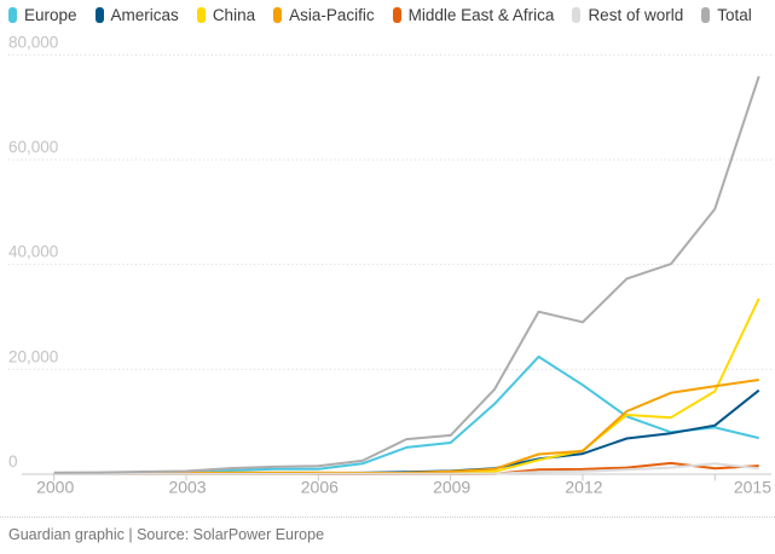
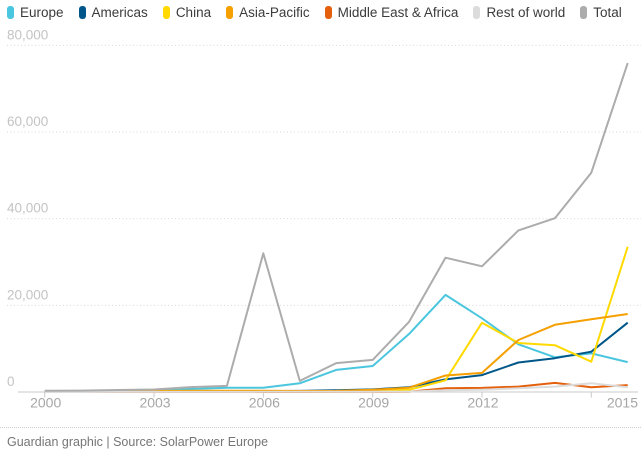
Total/2006: 2000 -> 32000
China/2012: 4000 -> 16000
China/2015: 16000 -> 7000
